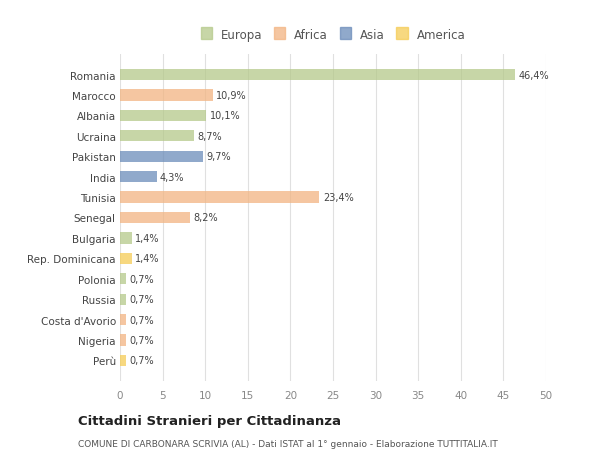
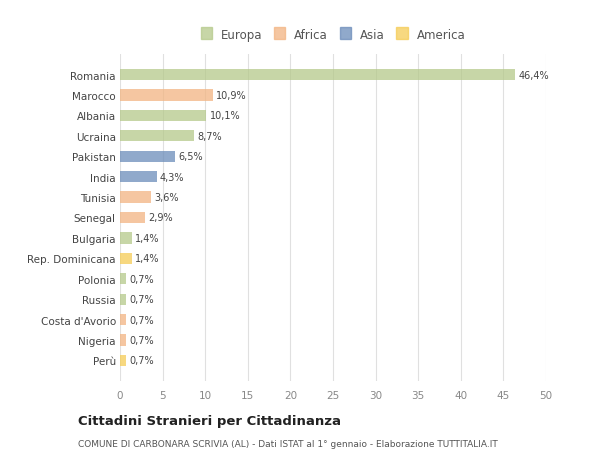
Pakistan: 9,7% -> 6,5%
Tunisia: 23,4% -> 3,6%
Senegal: 8,2% -> 2,9%
